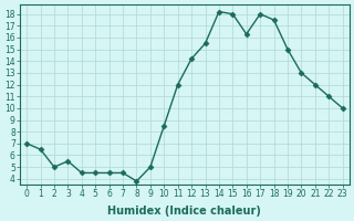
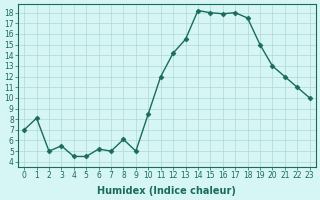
1: 6.5 -> 8.1
6: 4.5 -> 5.2
7: 4.5 -> 5.0
8: 3.8 -> 6.1
16: 16.3 -> 17.9
